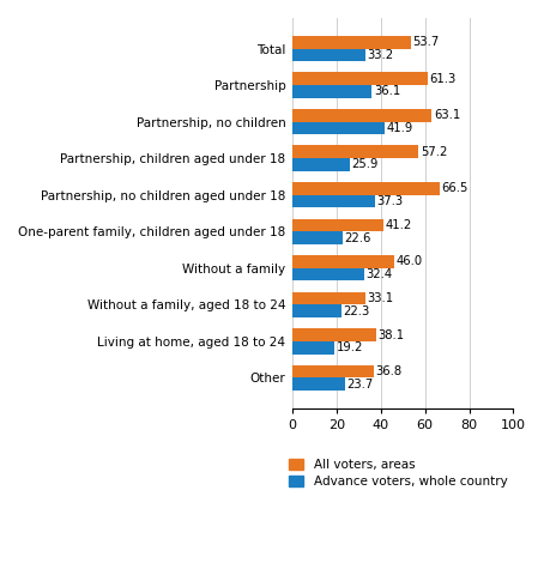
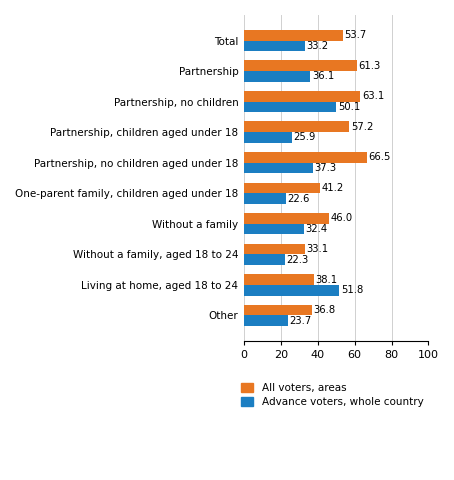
Advance voters, whole country/Partnership, no children: 41.9 -> 50.1
Advance voters, whole country/Living at home, aged 18 to 24: 19.2 -> 51.8
